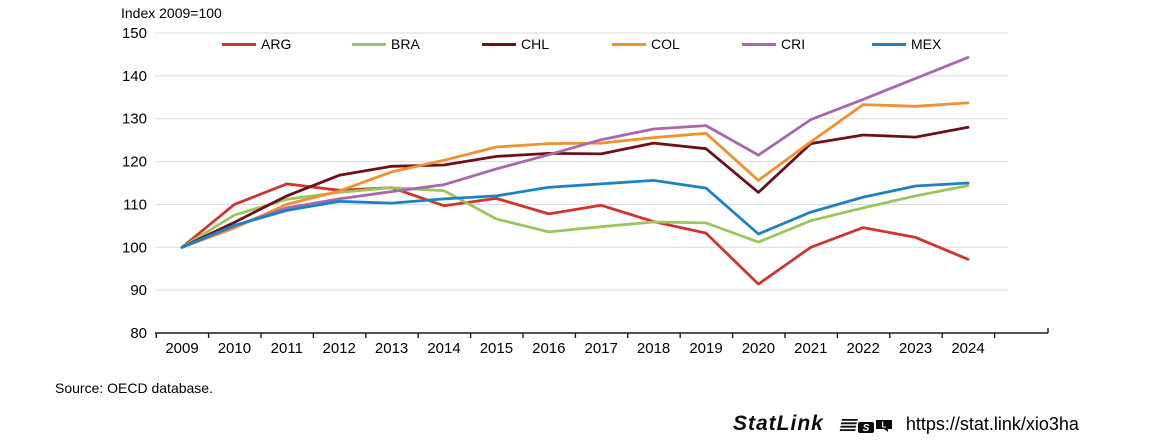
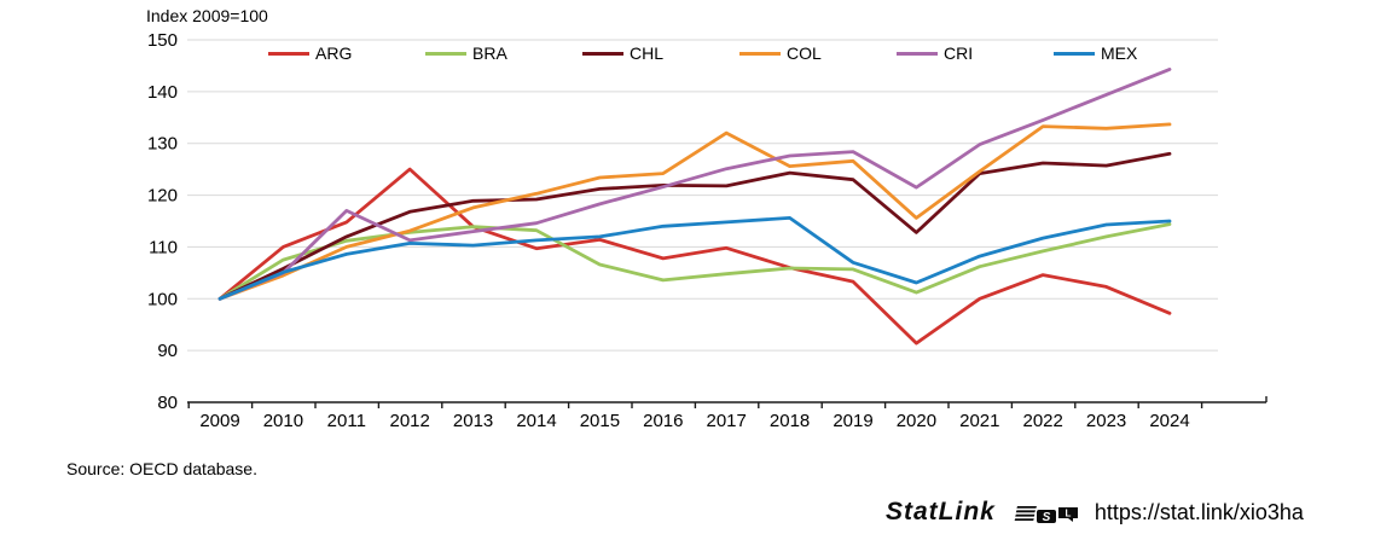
CRI/2011: 109 -> 117
ARG/2012: 113 -> 125
COL/2017: 124 -> 132
MEX/2019: 114 -> 107
